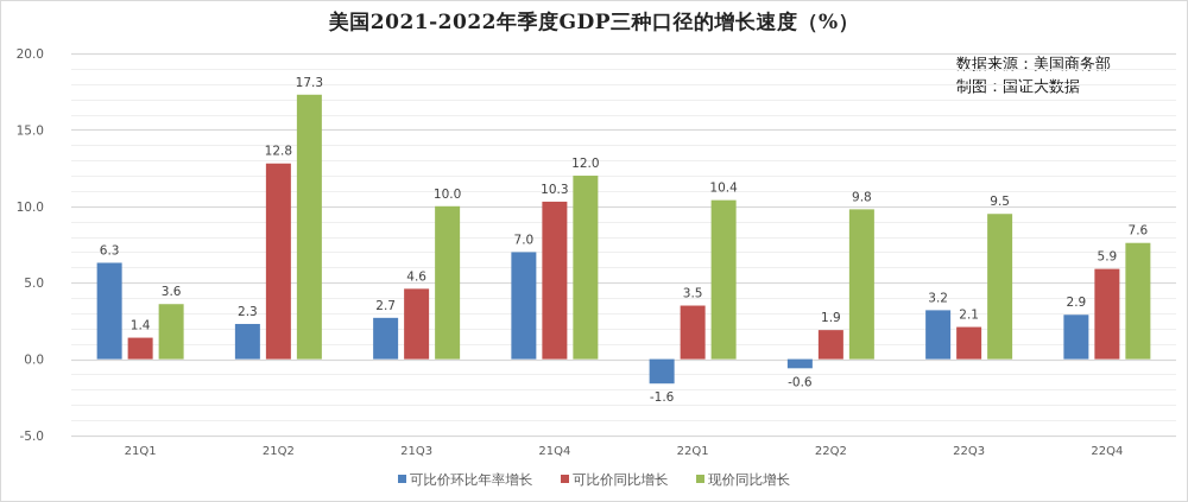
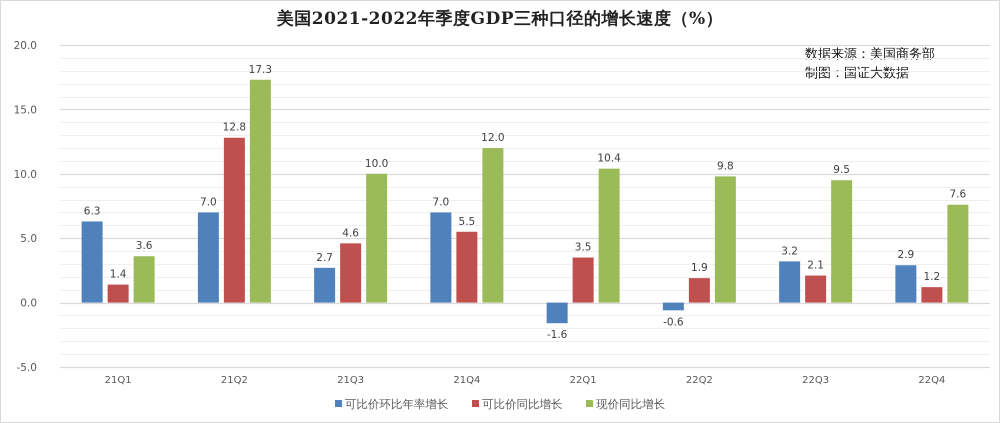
可比价环比年率增长/21Q2: 2.3 -> 7.0
可比价同比增长/21Q4: 10.3 -> 5.5
可比价同比增长/22Q4: 5.9 -> 1.2
